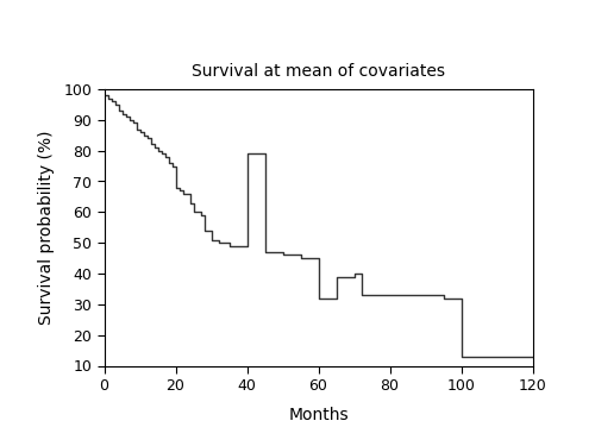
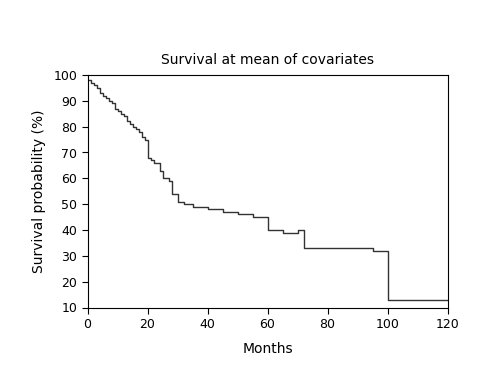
40: 79 -> 48
60: 32 -> 40
